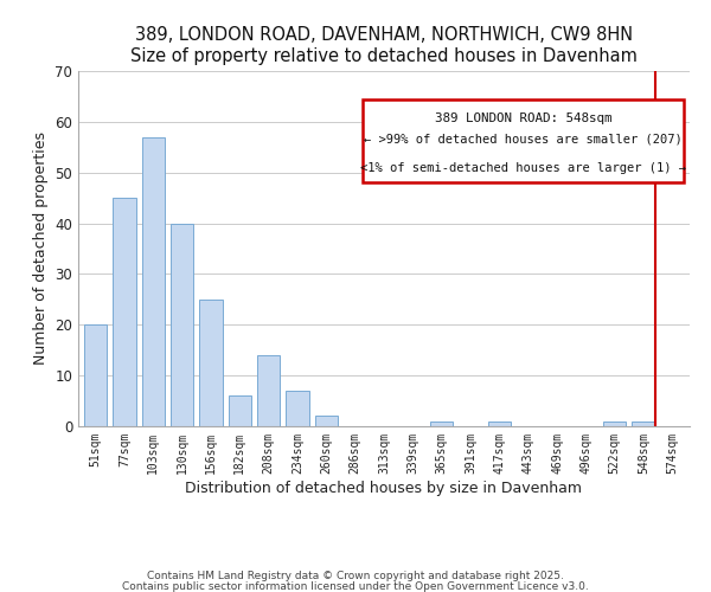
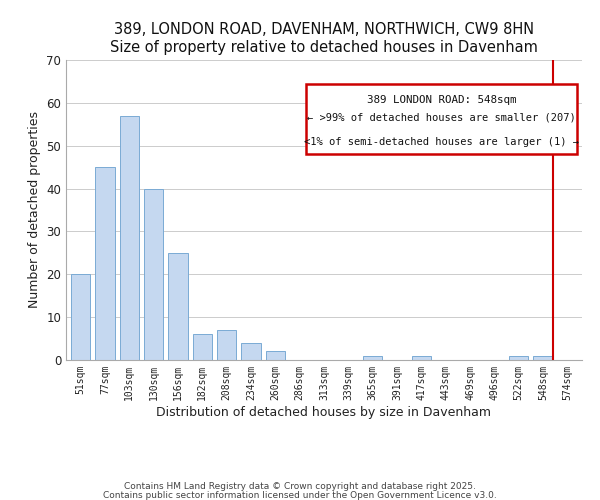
208sqm: 14 -> 7
234sqm: 7 -> 4
